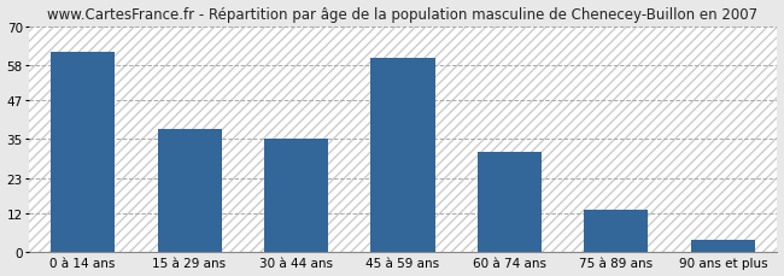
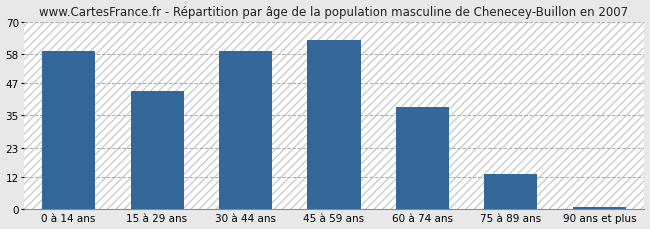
0 à 14 ans: 62 -> 59
15 à 29 ans: 38 -> 44
30 à 44 ans: 35 -> 59
45 à 59 ans: 60 -> 63
60 à 74 ans: 31 -> 38
90 ans et plus: 4 -> 1
